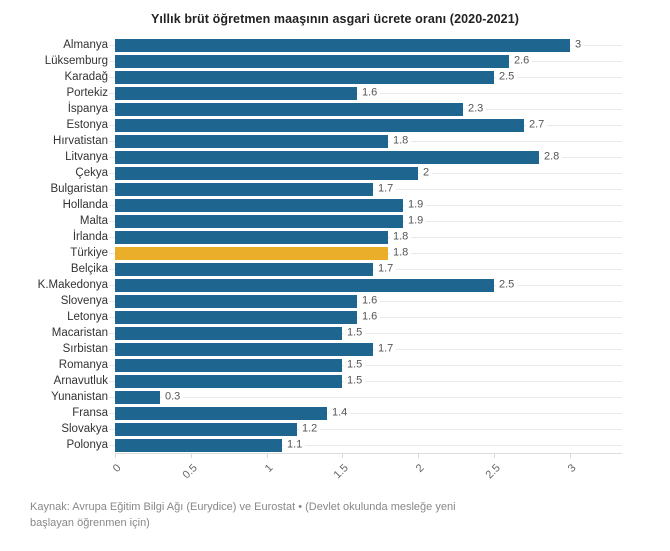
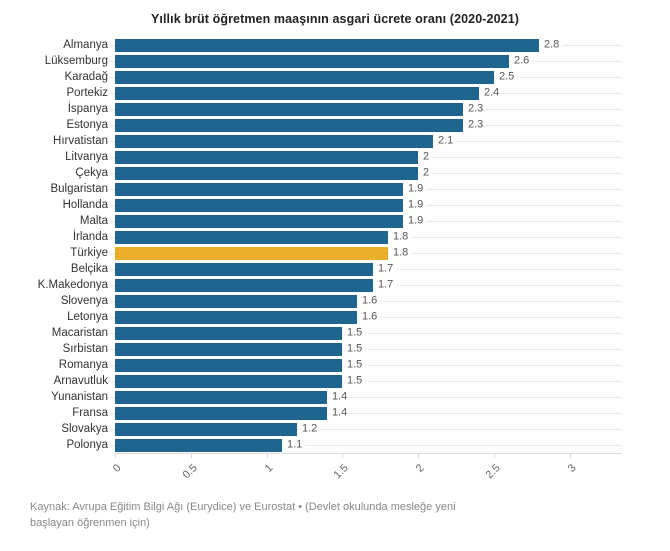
Almanya: 3 -> 2.8
Portekiz: 1.6 -> 2.4
Estonya: 2.7 -> 2.3
Hırvatistan: 1.8 -> 2.1
Litvanya: 2.8 -> 2
Bulgaristan: 1.7 -> 1.9
K.Makedonya: 2.5 -> 1.7
Sırbistan: 1.7 -> 1.5
Yunanistan: 0.3 -> 1.4
